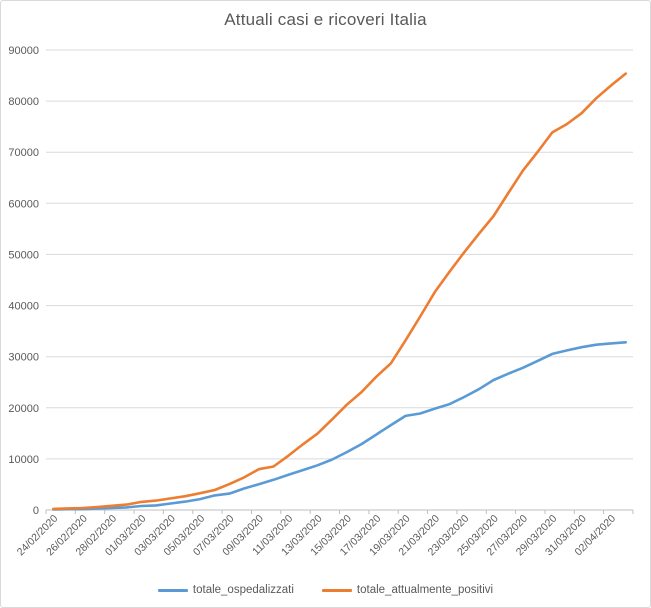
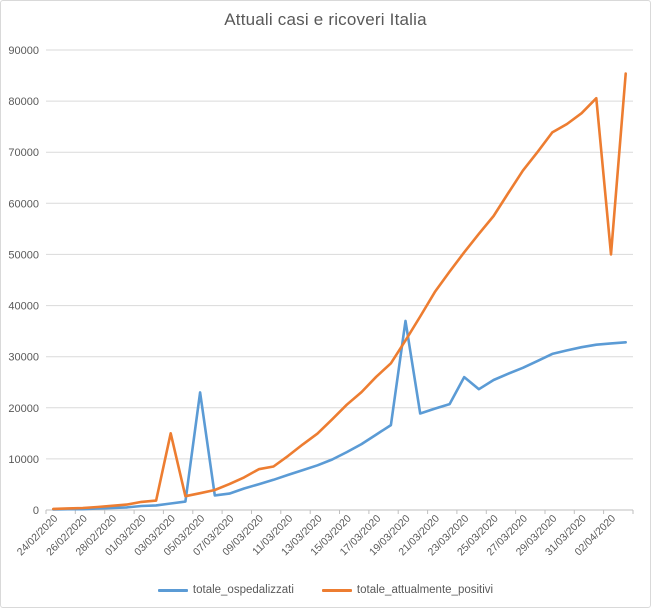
totale_attualmente_positivi/03/03/2020: 2000 -> 15000
totale_ospedalizzati/05/03/2020: 2000 -> 23000
totale_ospedalizzati/19/03/2020: 18000 -> 37000
totale_ospedalizzati/23/03/2020: 22000 -> 26000
totale_attualmente_positivi/02/04/2020: 83000 -> 50000
